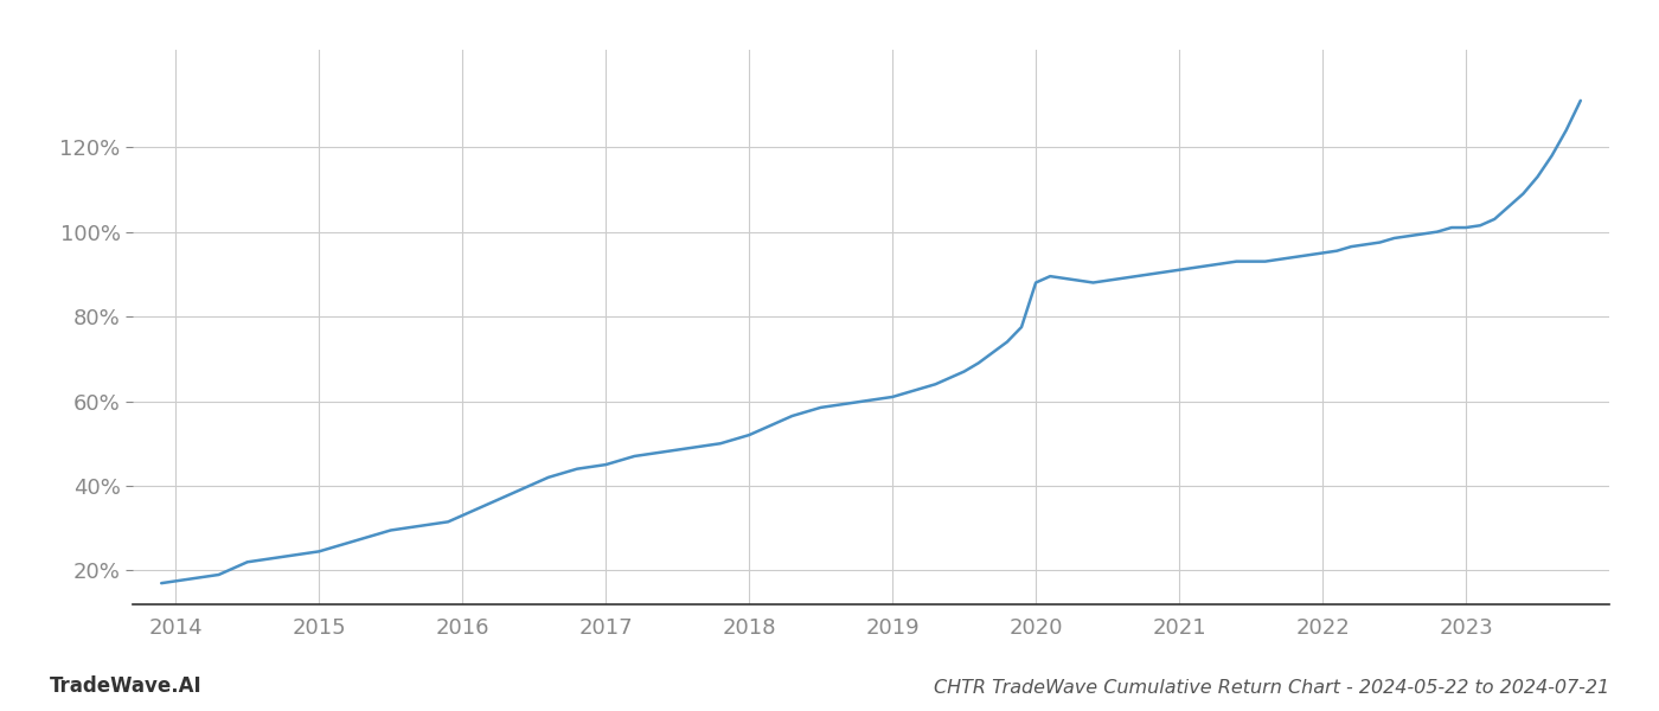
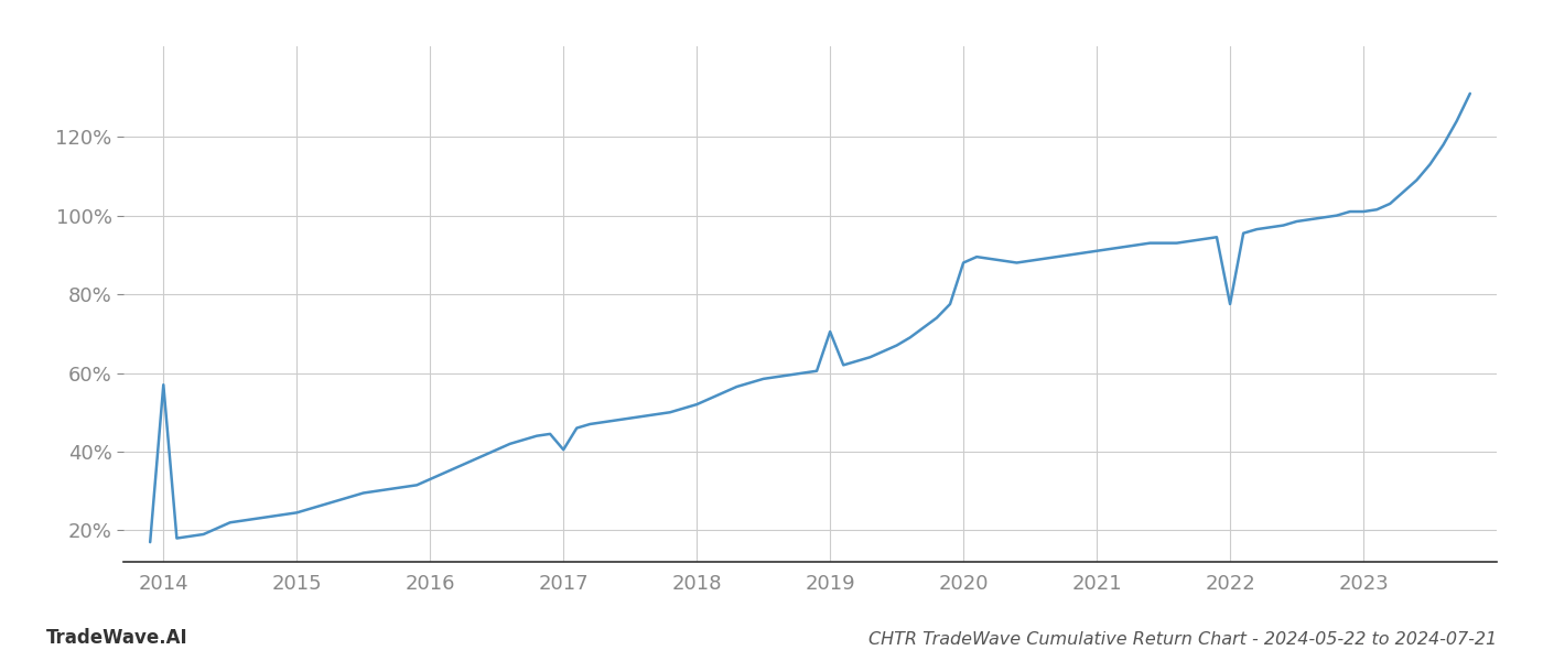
2014: 17.5% -> 57.0%
2017: 45.0% -> 40.5%
2019: 61.0% -> 70.5%
2022: 95.0% -> 77.5%
